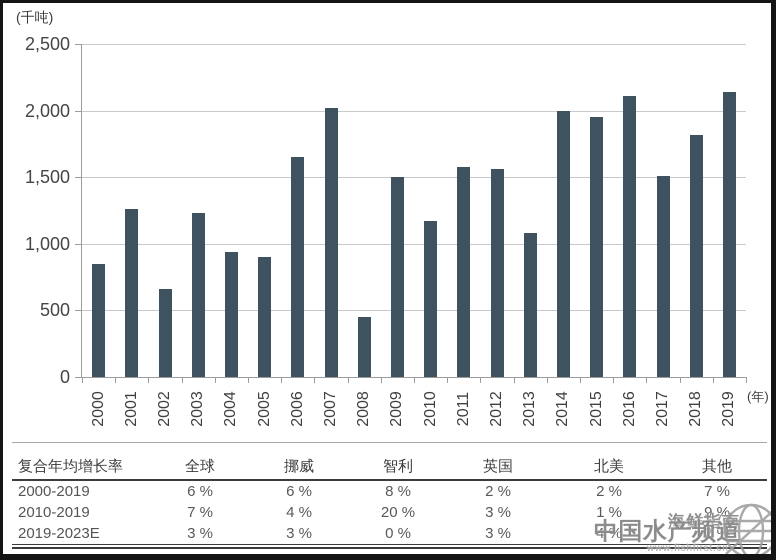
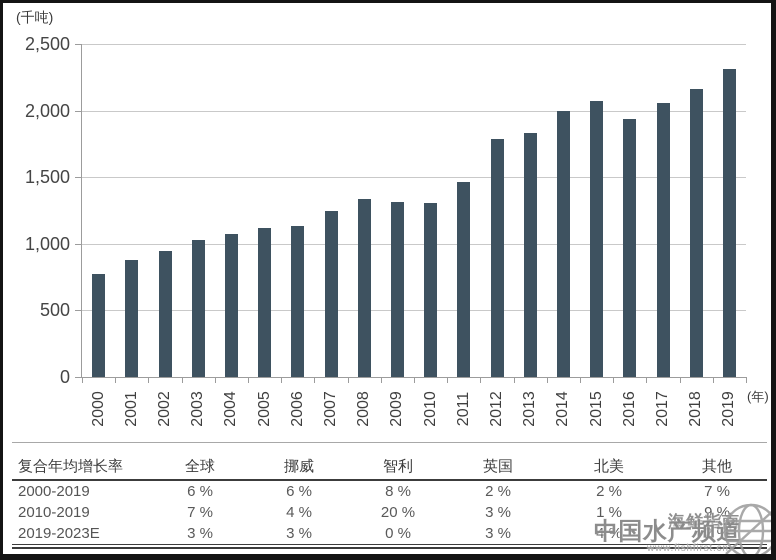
2000: 850 -> 780
2001: 1260 -> 880
2002: 660 -> 940
2003: 1230 -> 1020
2004: 940 -> 1080
2005: 900 -> 1120
2006: 1650 -> 1140
2007: 2020 -> 1240
2008: 450 -> 1340
2009: 1500 -> 1320
2010: 1170 -> 1300
2011: 1580 -> 1460
2012: 1560 -> 1790
2013: 1080 -> 1840
2015: 1950 -> 2080
2016: 2110 -> 1940
2017: 1510 -> 2060
2018: 1820 -> 2160
2019: 2140 -> 2310
